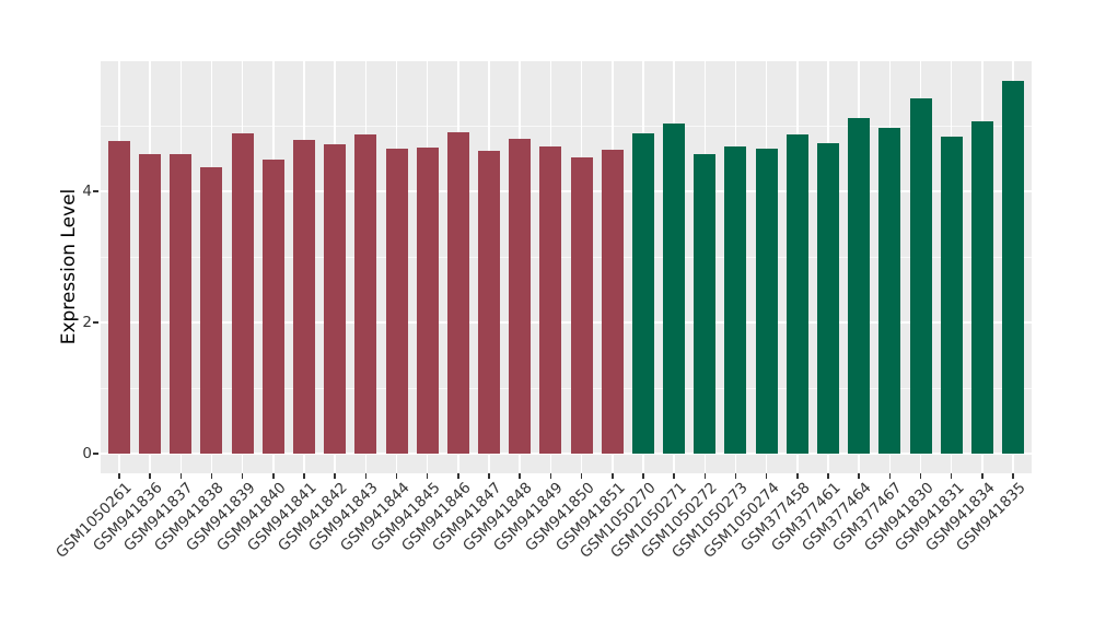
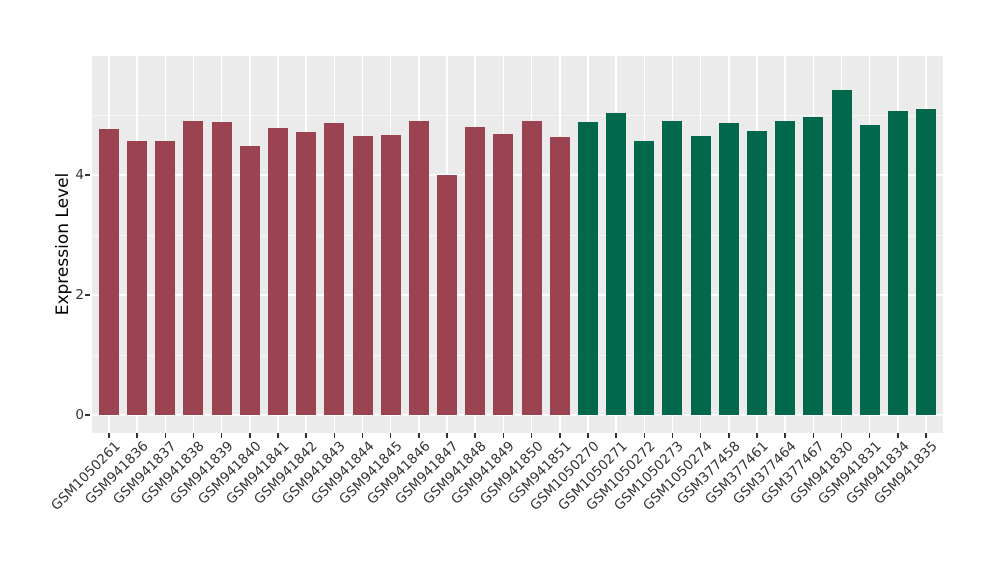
GSM941838: 4.4 -> 4.9
GSM941847: 4.6 -> 4.0
GSM941850: 4.5 -> 4.9
GSM1050273: 4.7 -> 4.9
GSM377464: 5.1 -> 4.9
GSM941835: 5.7 -> 5.1
